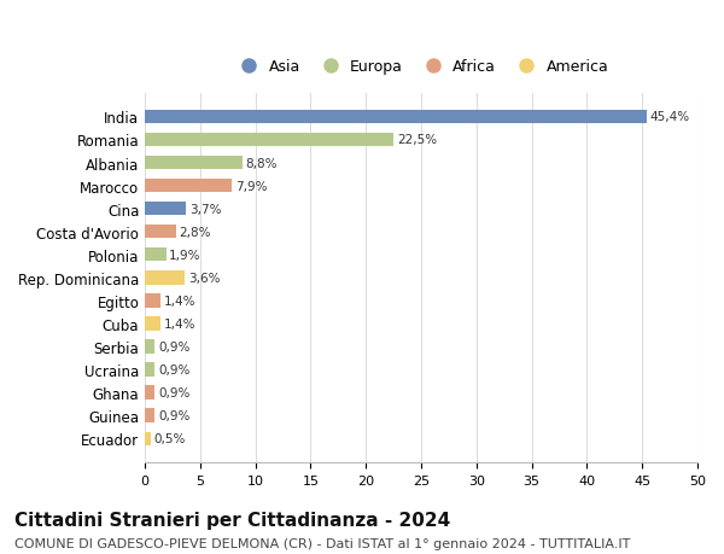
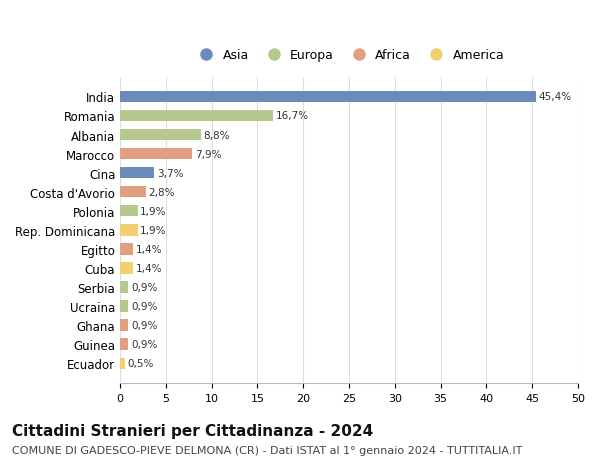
Romania: 22,5% -> 16,7%
Rep. Dominicana: 3,6% -> 1,9%
